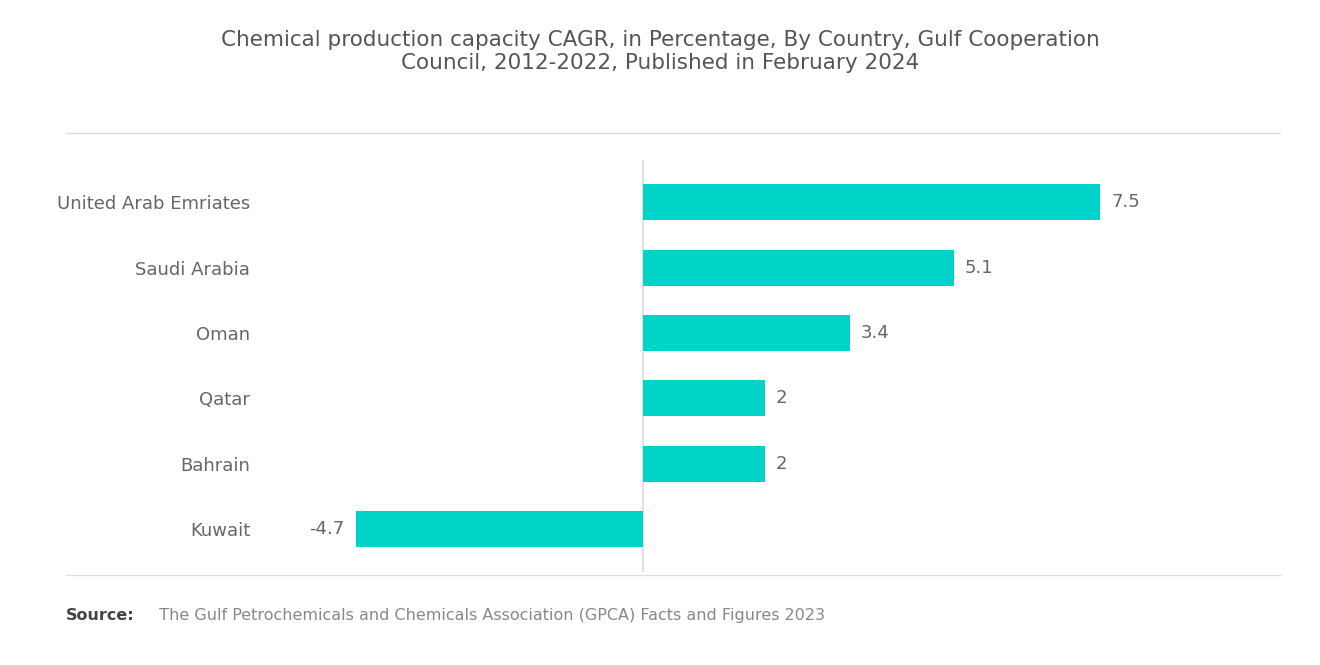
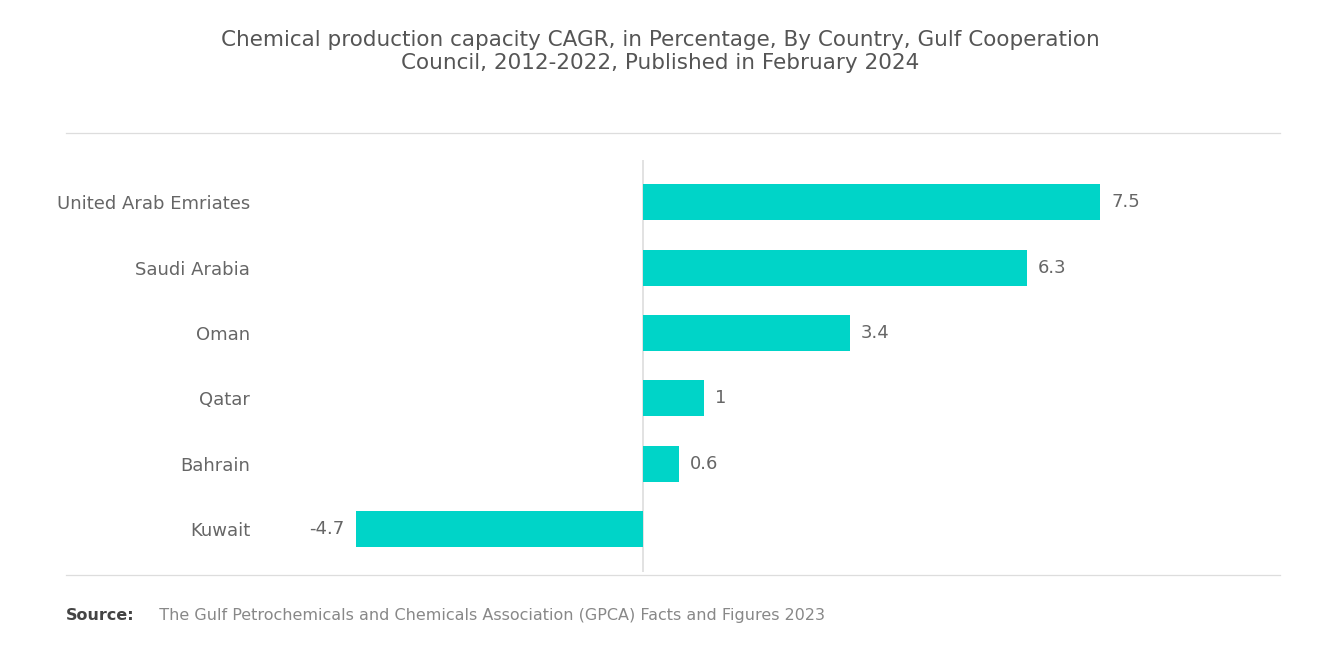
Saudi Arabia: 5.1 -> 6.3
Qatar: 2 -> 1
Bahrain: 2 -> 0.6
